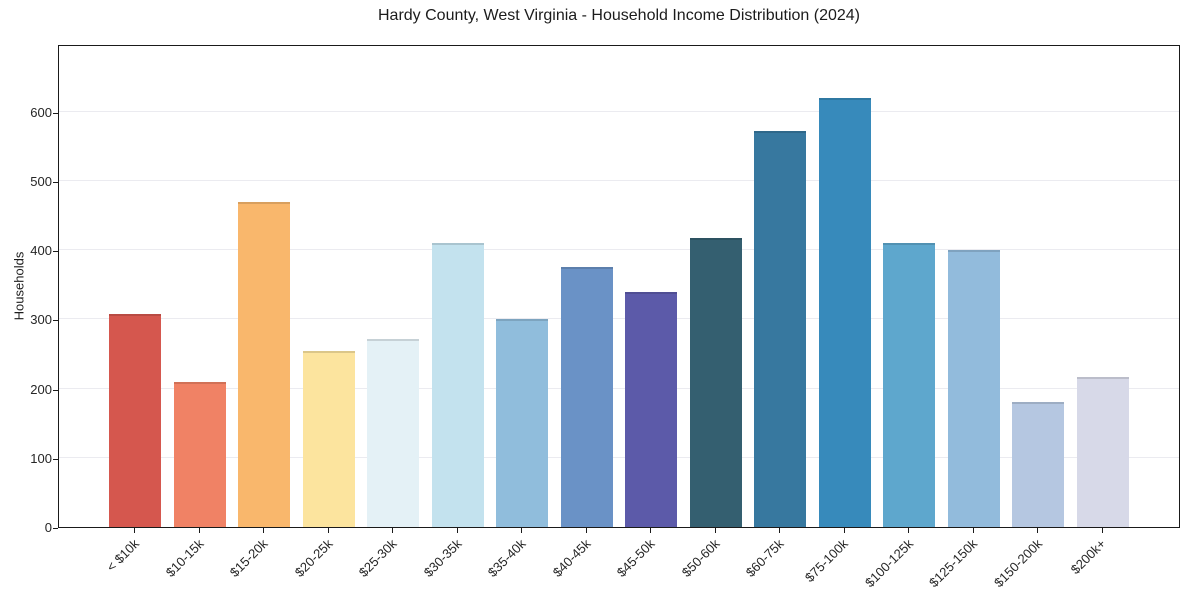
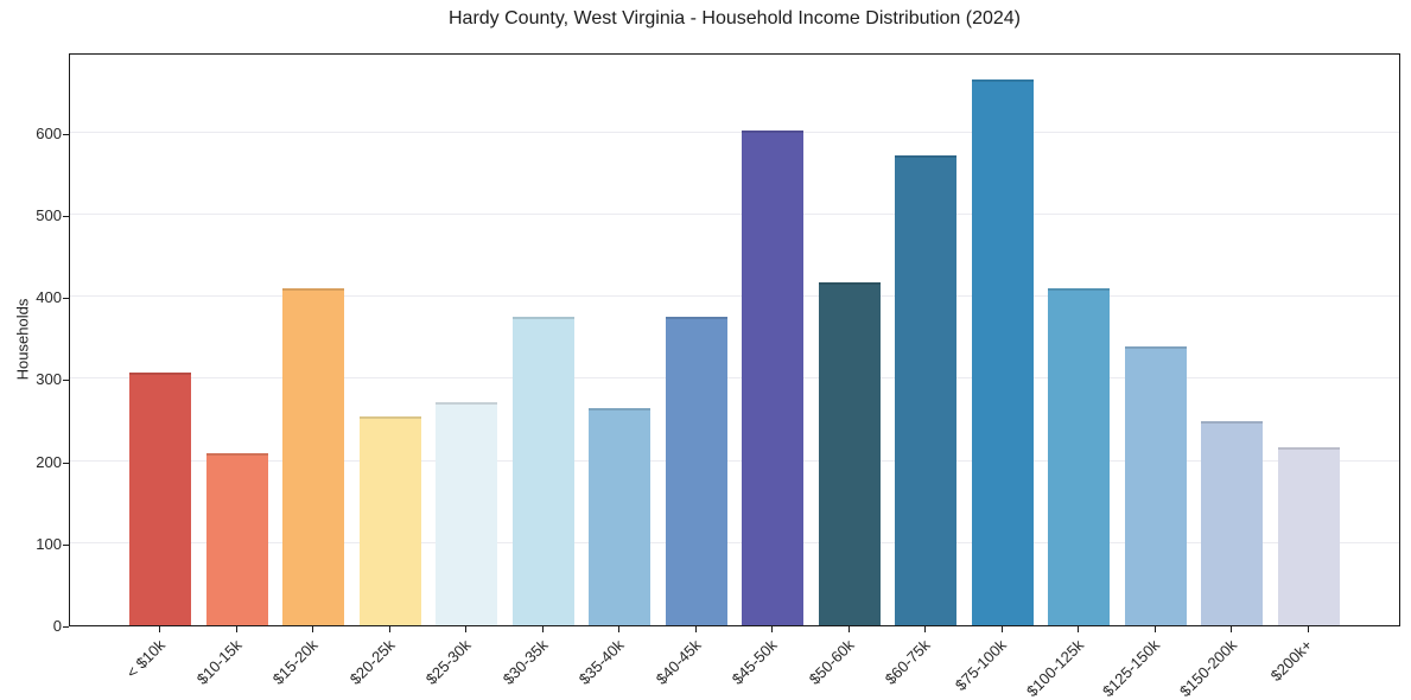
$15-20k: 470 -> 410
$30-35k: 410 -> 380
$35-40k: 300 -> 260
$45-50k: 340 -> 600
$75-100k: 620 -> 660
$125-150k: 400 -> 340
$150-200k: 180 -> 250
